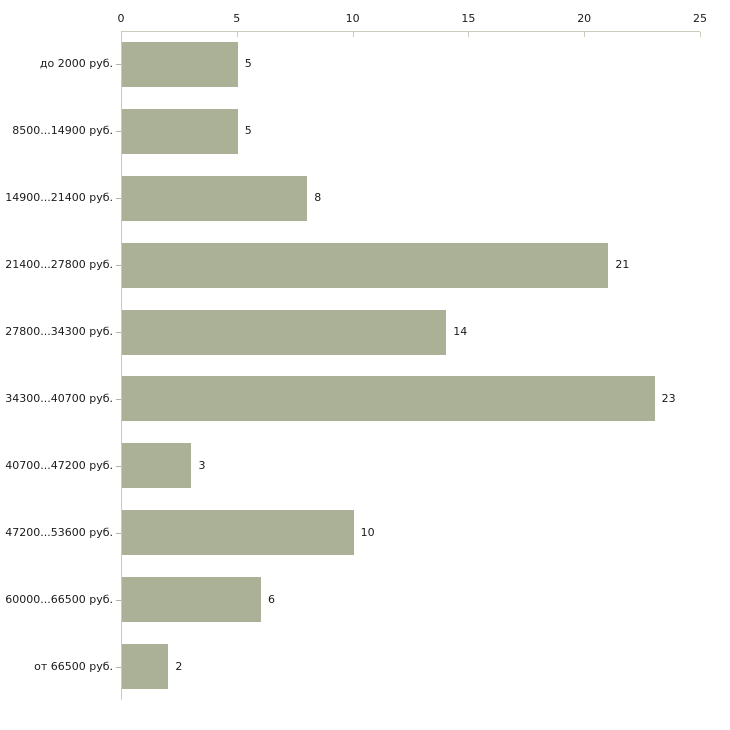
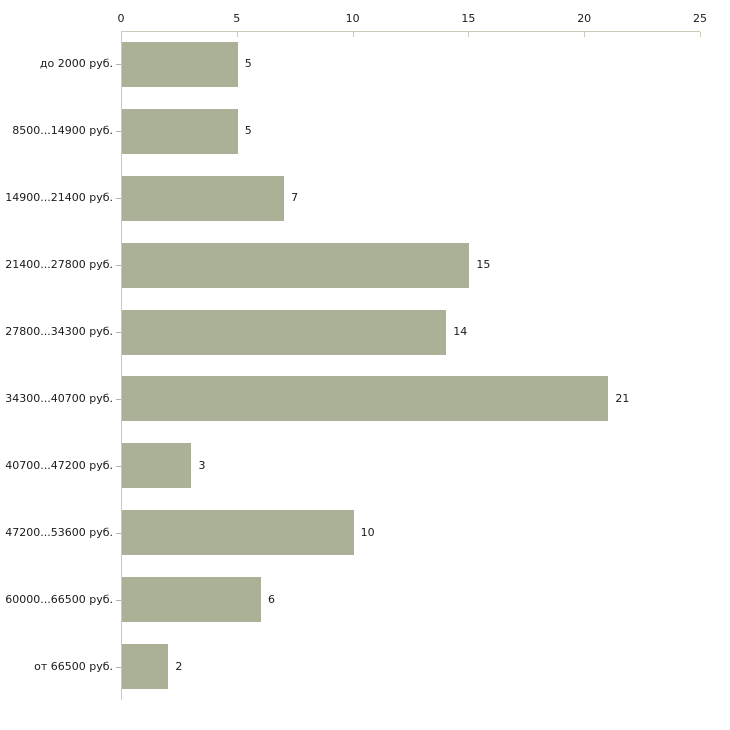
14900...21400 руб.: 8 -> 7
21400...27800 руб.: 21 -> 15
34300...40700 руб.: 23 -> 21
